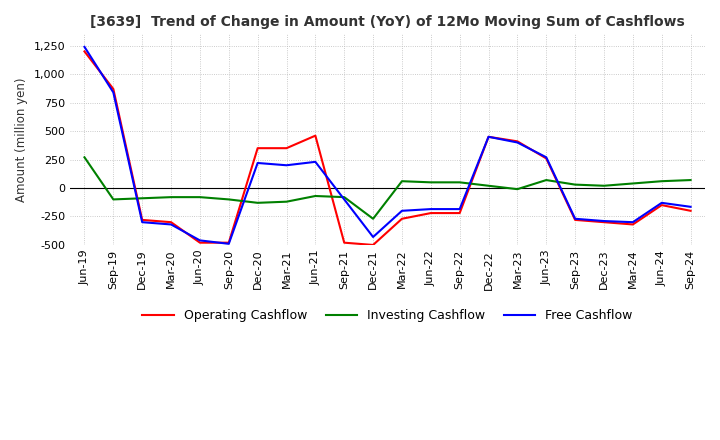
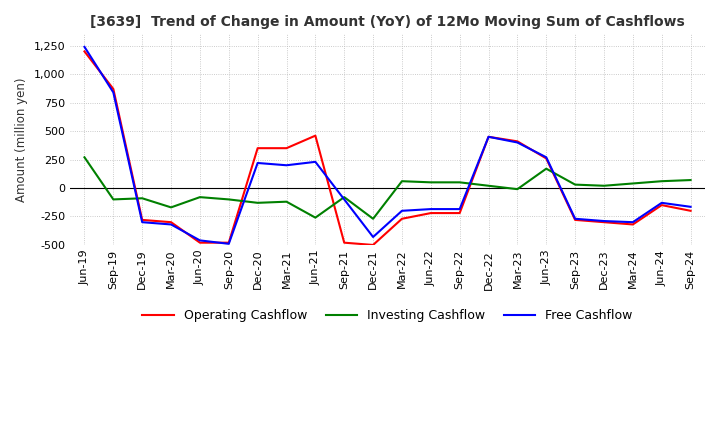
Investing Cashflow/Mar-20: -80 -> -170
Investing Cashflow/Jun-21: -70 -> -260
Investing Cashflow/Jun-23: 70 -> 170
